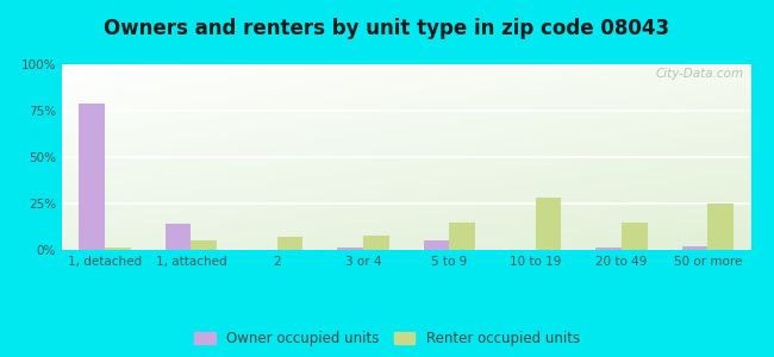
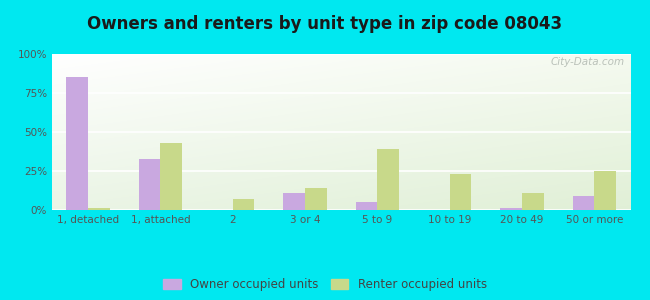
Owner occupied units/1, detached: 79% -> 85%
Owner occupied units/1, attached: 14% -> 33%
Renter occupied units/1, attached: 5% -> 43%
Owner occupied units/3 or 4: 1% -> 11%
Renter occupied units/3 or 4: 8% -> 14%
Renter occupied units/5 to 9: 15% -> 39%
Renter occupied units/10 to 19: 28% -> 23%
Renter occupied units/20 to 49: 15% -> 11%
Owner occupied units/50 or more: 2% -> 9%
